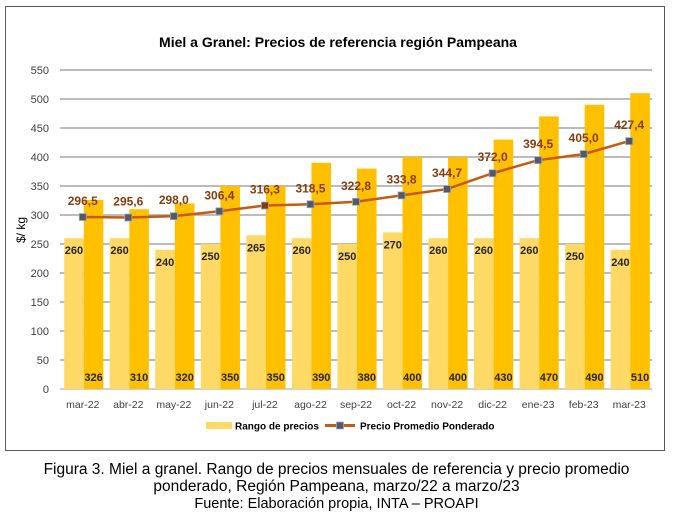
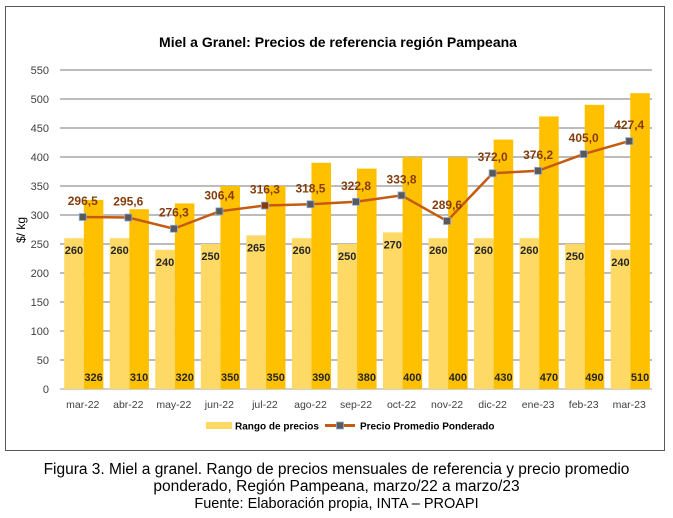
Precio Promedio Ponderado/may-22: 298,0 -> 276,3
Precio Promedio Ponderado/nov-22: 344,7 -> 289,6
Precio Promedio Ponderado/ene-23: 394,5 -> 376,2
